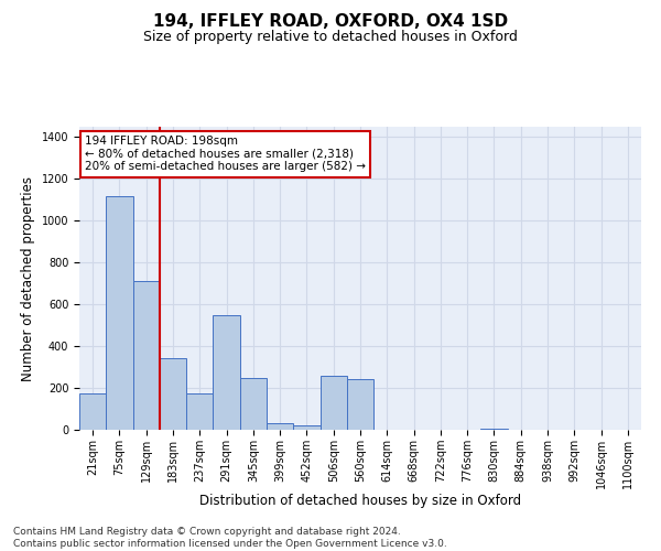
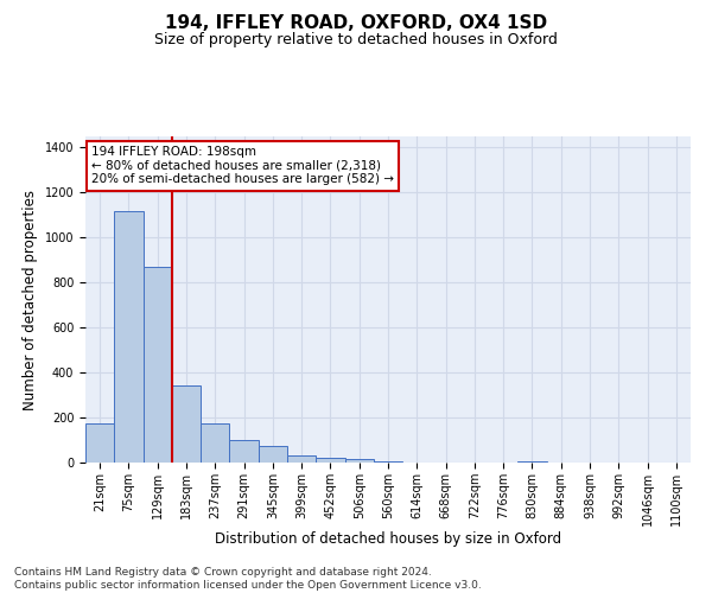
129sqm: 710 -> 870
291sqm: 550 -> 100
345sqm: 250 -> 80
506sqm: 260 -> 20
560sqm: 240 -> 0
